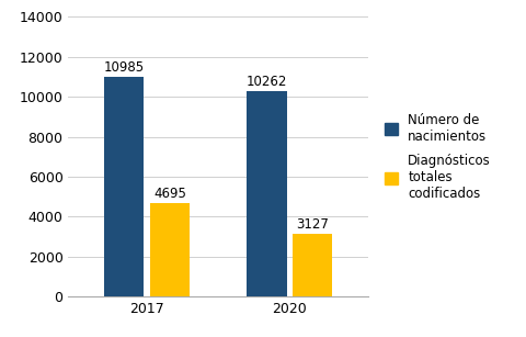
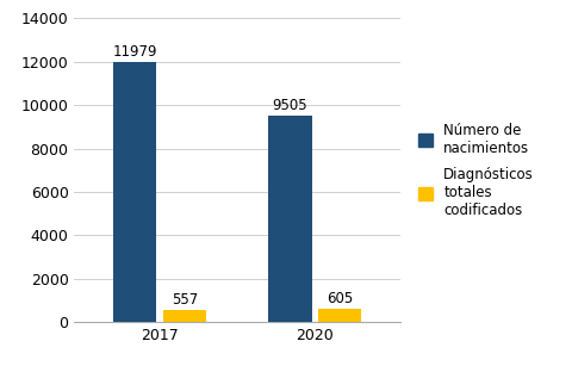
Número de nacimientos/2017: 10985 -> 11979
Diagnósticos totales codificados/2017: 4695 -> 557
Número de nacimientos/2020: 10262 -> 9505
Diagnósticos totales codificados/2020: 3127 -> 605
